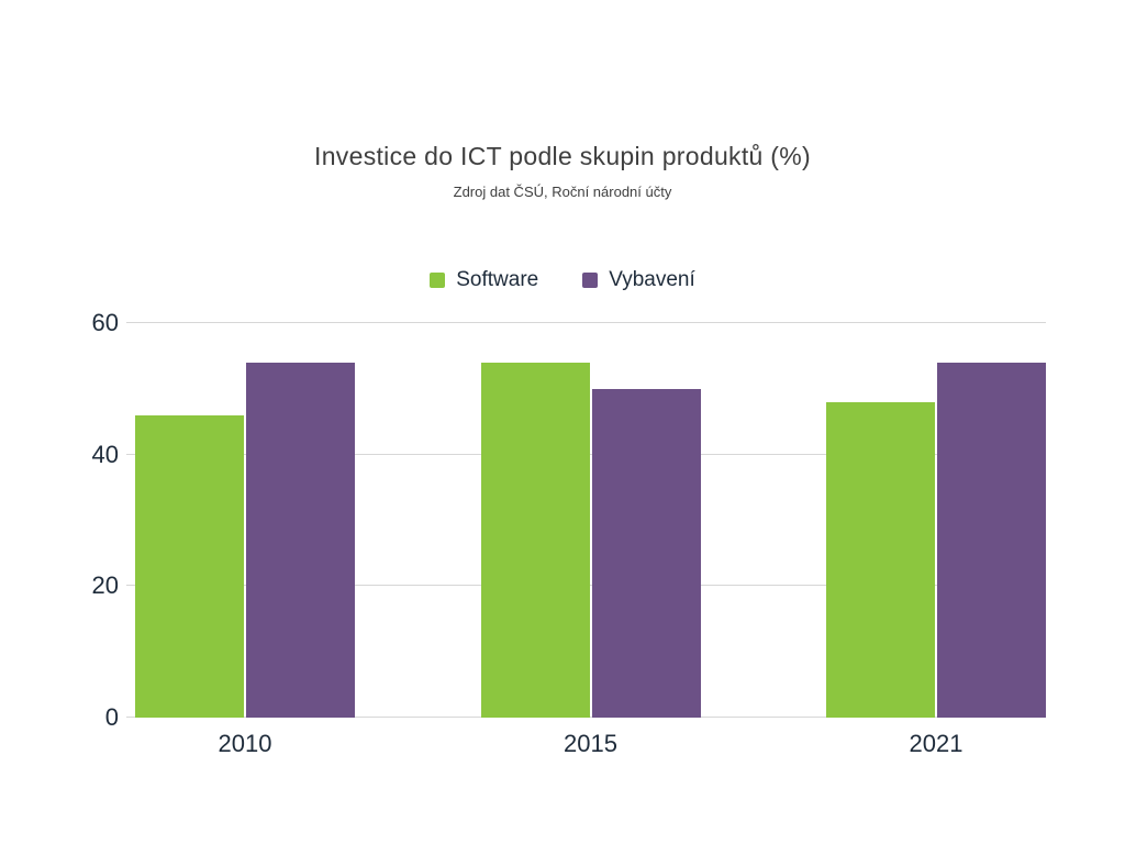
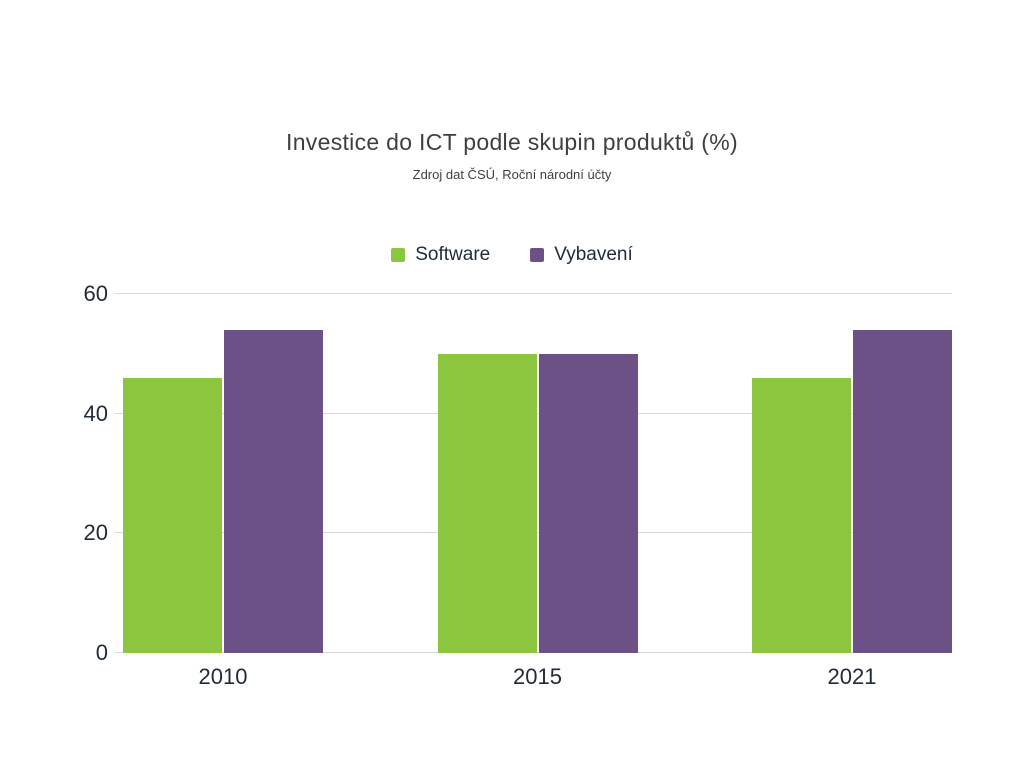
Software/2015: 54 -> 50
Software/2021: 48 -> 46
